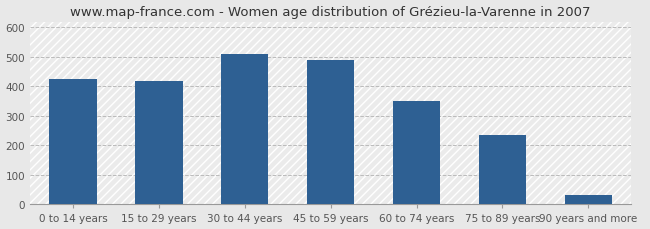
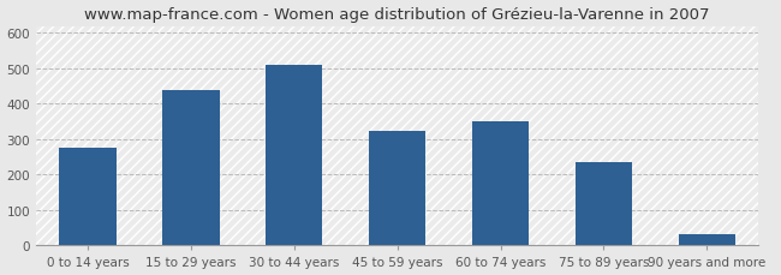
0 to 14 years: 425 -> 275
15 to 29 years: 417 -> 440
45 to 59 years: 491 -> 325
